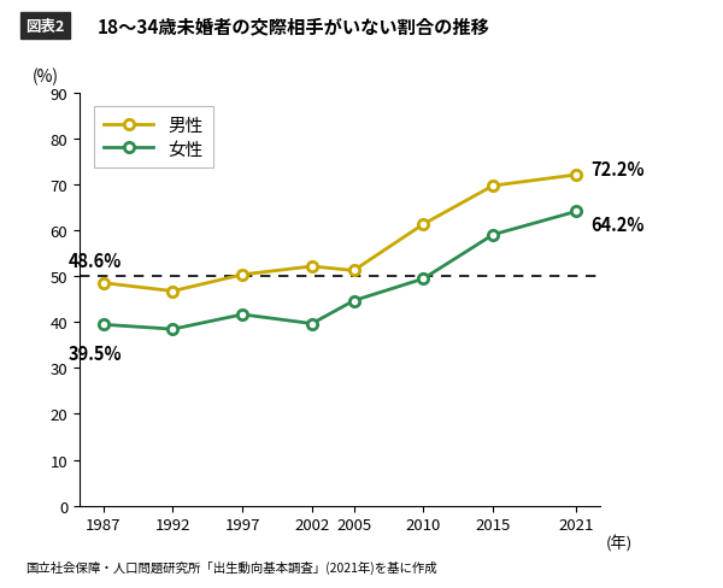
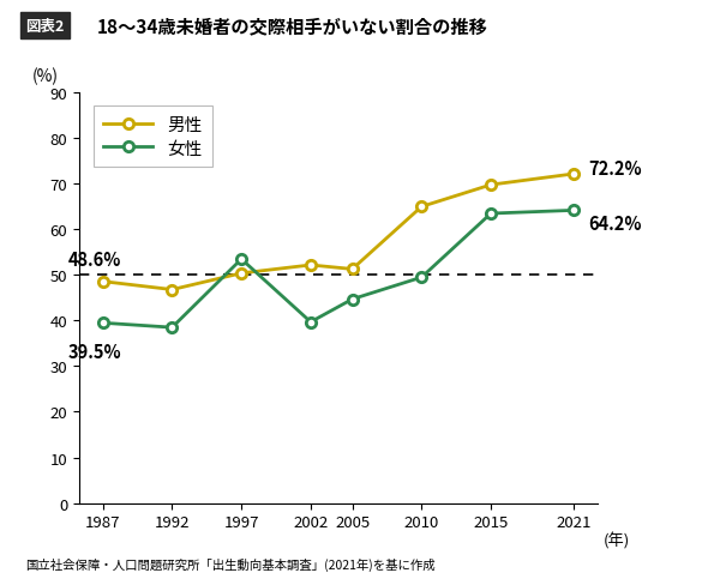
女性/1997: 41.7 -> 53.5
男性/2010: 61.4 -> 65.0
女性/2015: 59.1 -> 63.5
